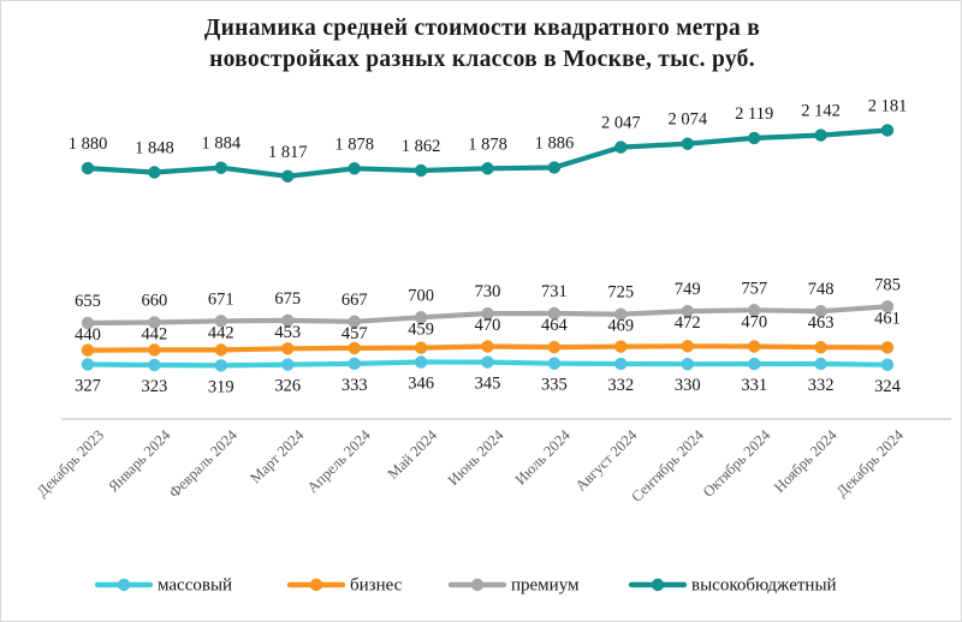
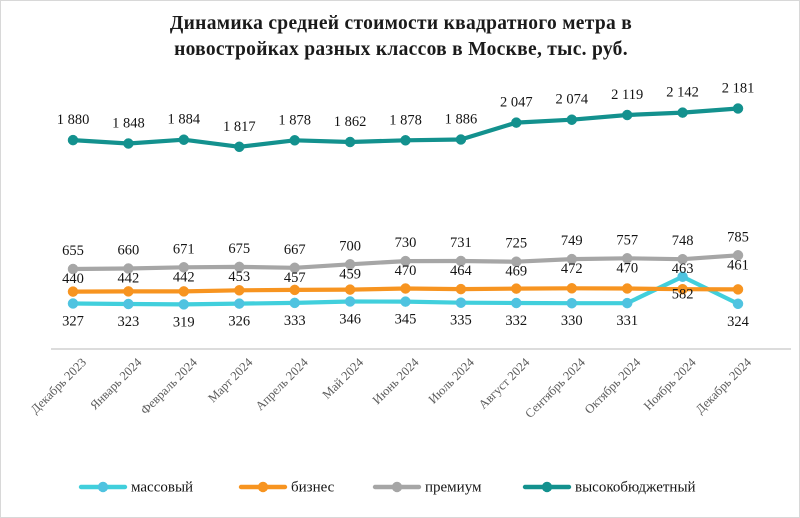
массовый/Ноябрь 2024: 332 -> 582
